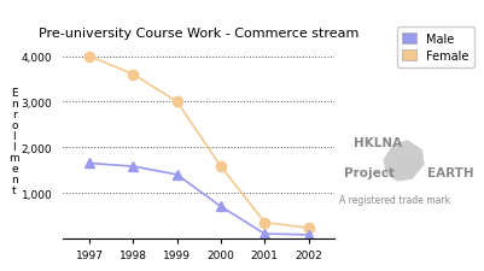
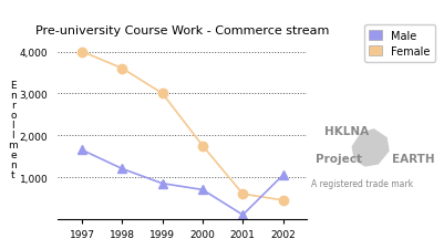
Male/1998: 1,580 -> 1,200
Male/1999: 1,400 -> 850
Female/2000: 1,580 -> 1,750
Female/2001: 350 -> 600
Male/2002: 80 -> 1,050
Female/2002: 230 -> 450
